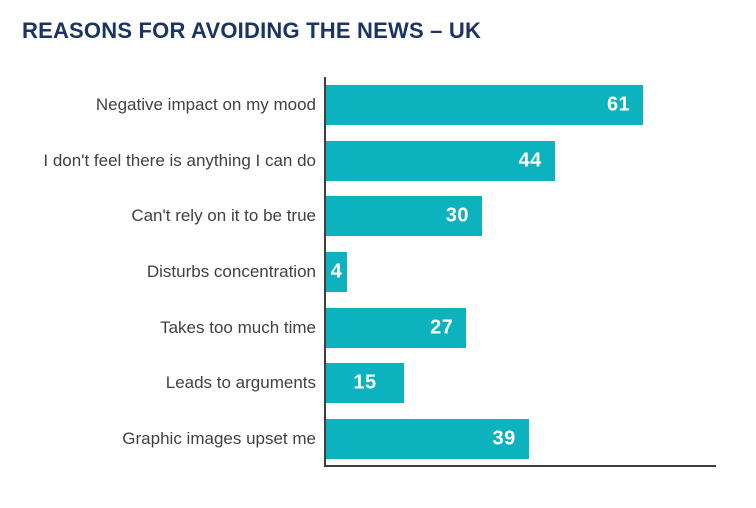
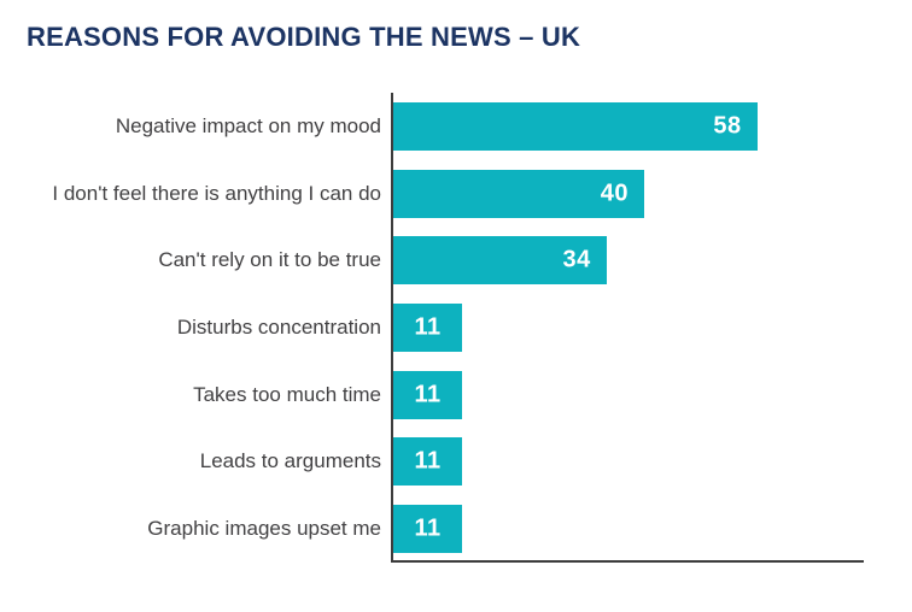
Negative impact on my mood: 61 -> 58
I don't feel there is anything I can do: 44 -> 40
Can't rely on it to be true: 30 -> 34
Disturbs concentration: 4 -> 11
Takes too much time: 27 -> 11
Leads to arguments: 15 -> 11
Graphic images upset me: 39 -> 11
